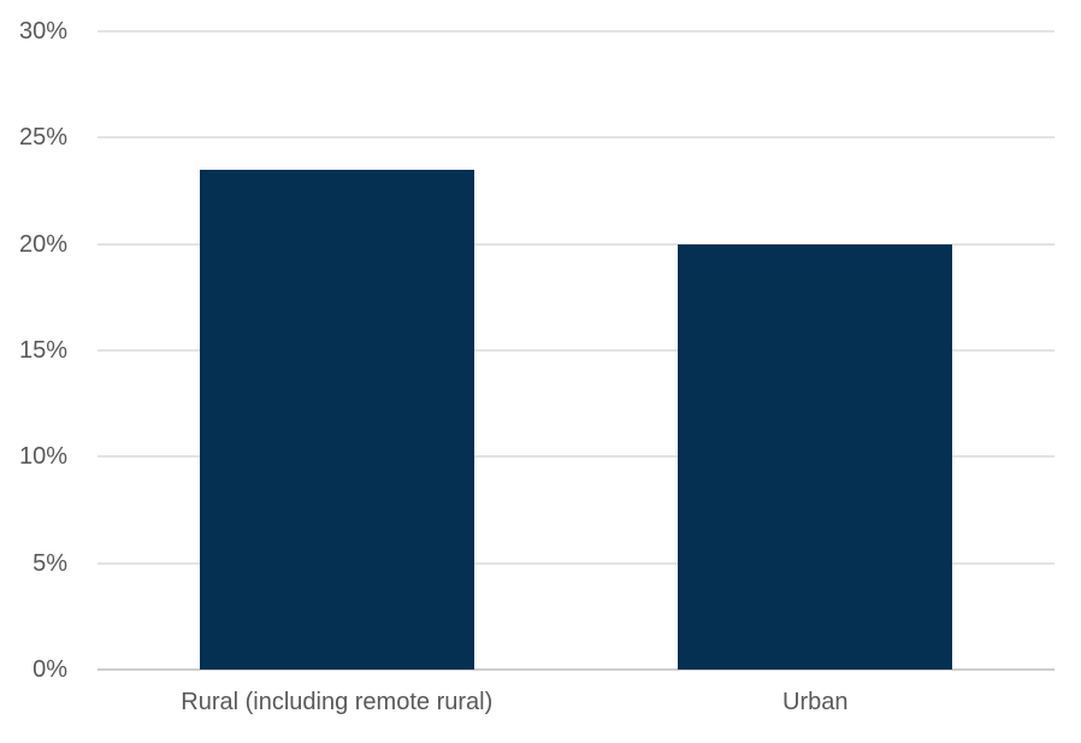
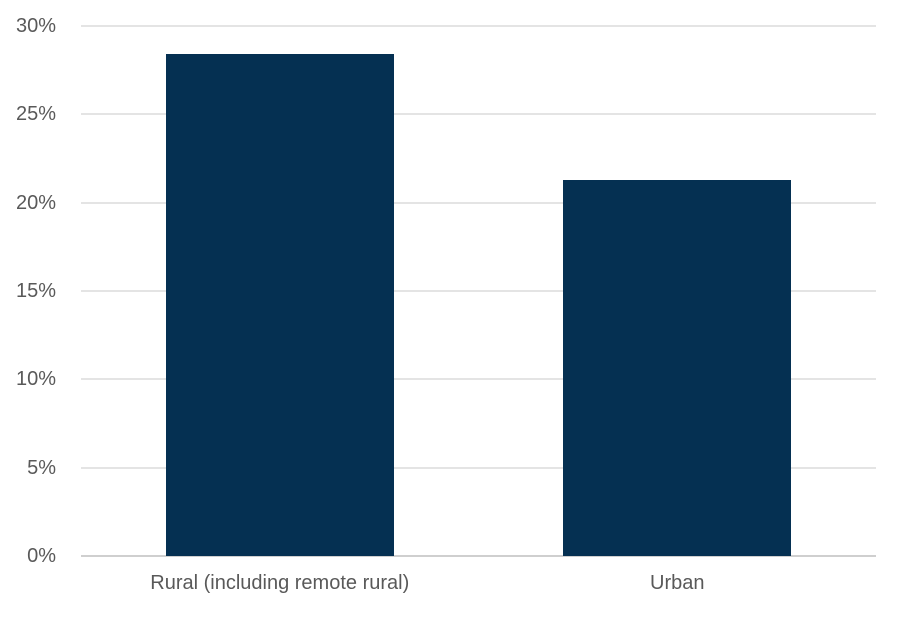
Rural (including remote rural): 23.5% -> 28.4%
Urban: 20.0% -> 21.3%
